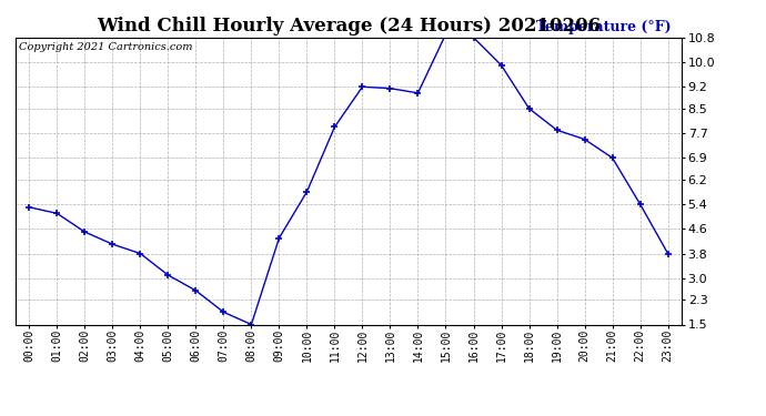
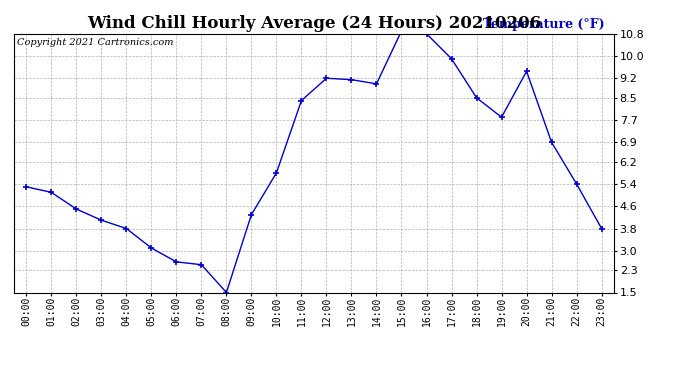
07:00: 1.90 -> 2.50
11:00: 7.90 -> 8.40
20:00: 7.50 -> 9.45
